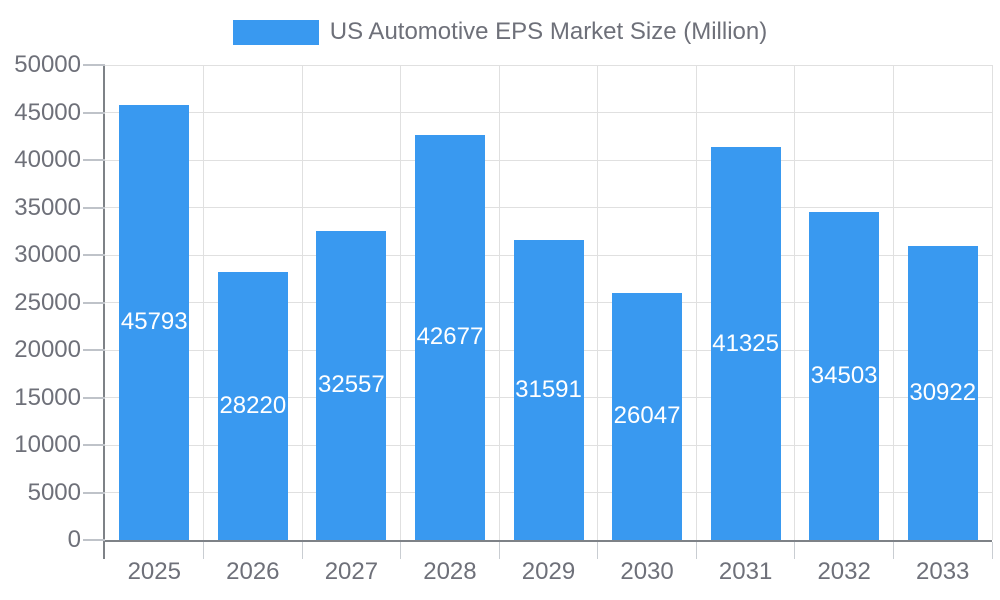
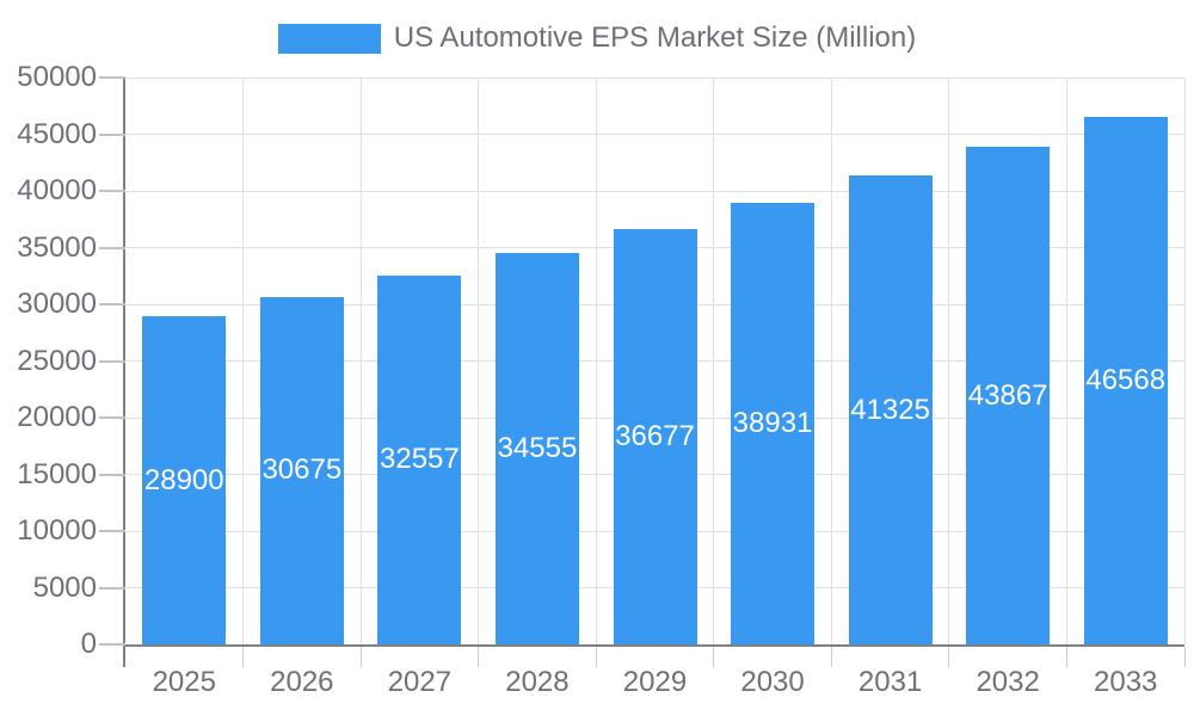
2025: 45793 -> 28900
2026: 28220 -> 30675
2028: 42677 -> 34555
2029: 31591 -> 36677
2030: 26047 -> 38931
2032: 34503 -> 43867
2033: 30922 -> 46568
